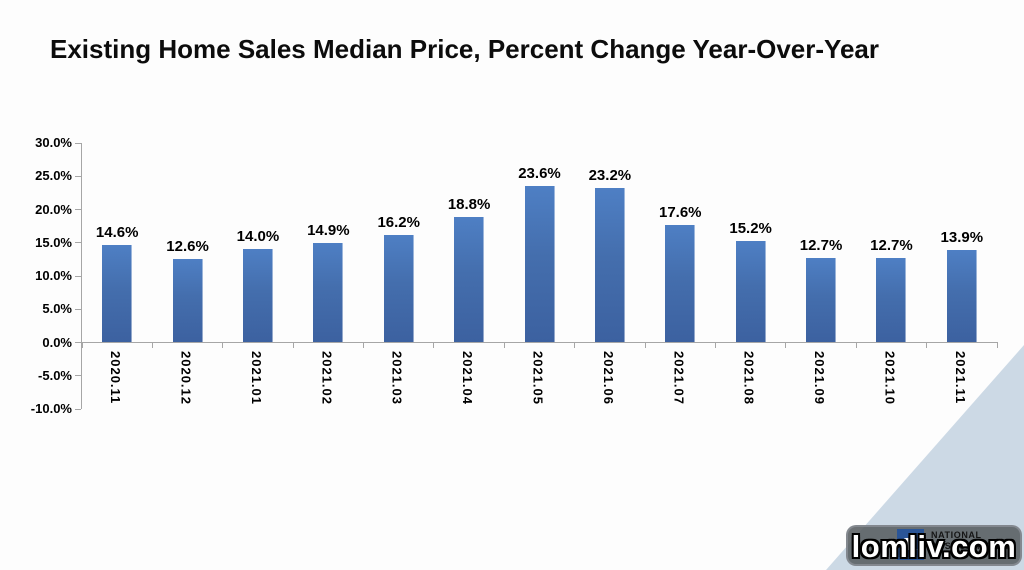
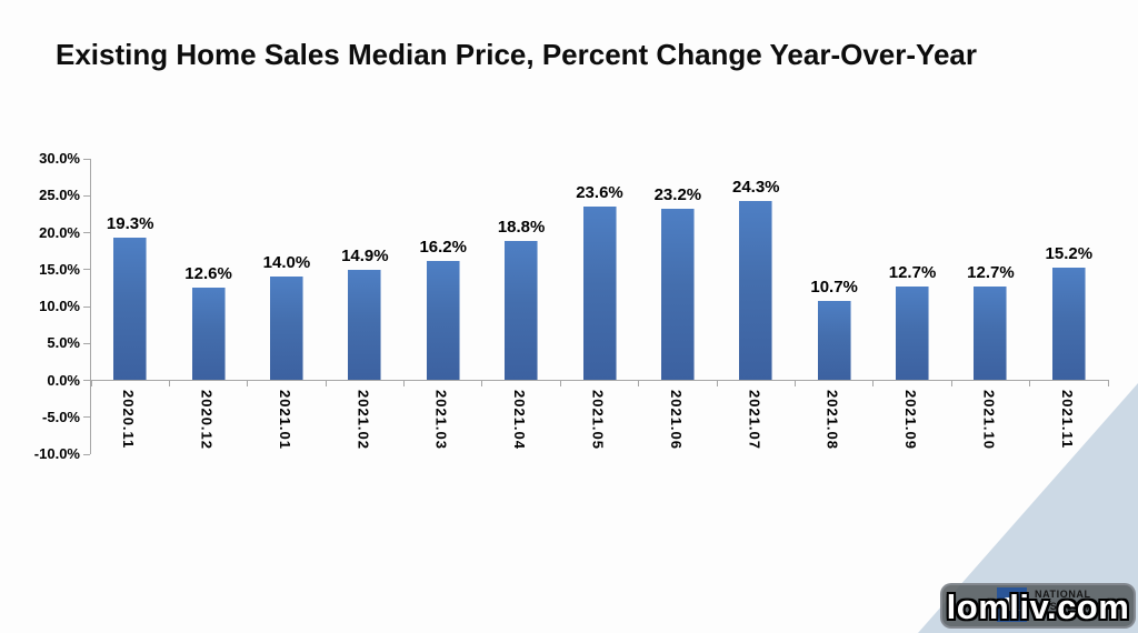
2020.11: 14.6% -> 19.3%
2021.07: 17.6% -> 24.3%
2021.08: 15.2% -> 10.7%
2021.11: 13.9% -> 15.2%
